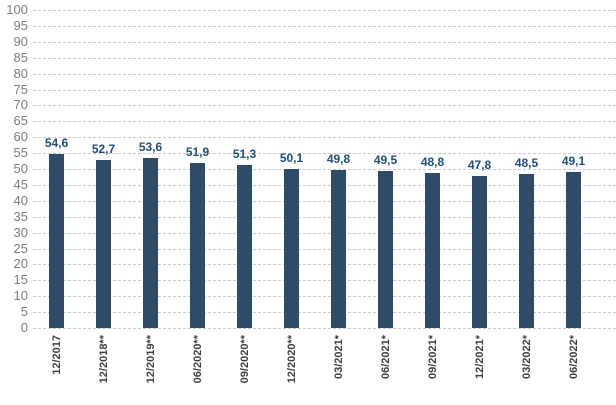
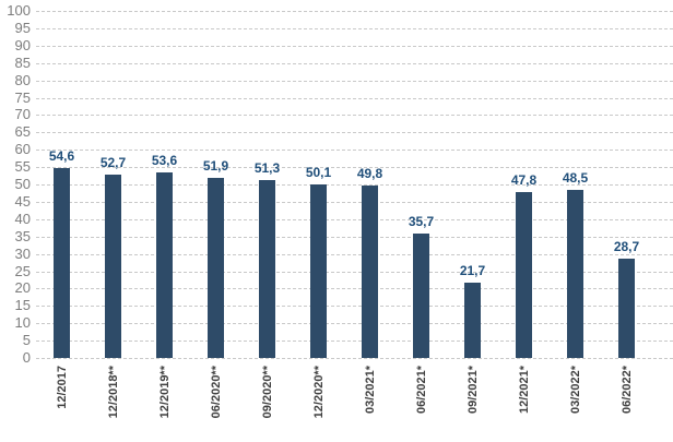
06/2021*: 49,5 -> 35,7
09/2021*: 48,8 -> 21,7
06/2022*: 49,1 -> 28,7
